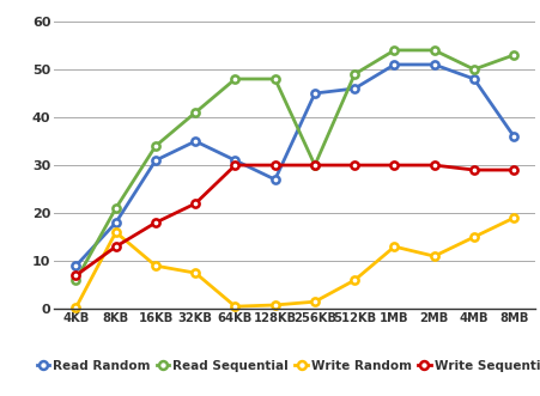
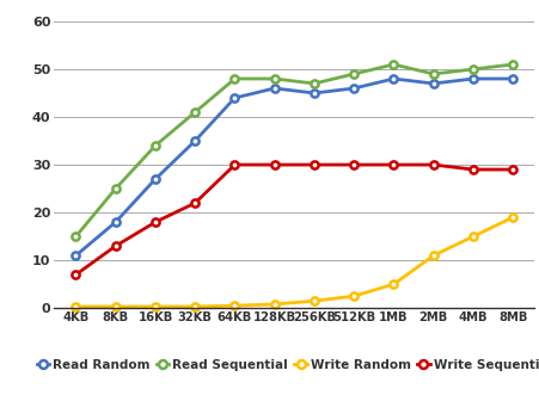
Read Random/4KB: 9 -> 11
Read Sequential/4KB: 6 -> 15
Read Sequential/8KB: 21 -> 25
Write Random/8KB: 16.0 -> 0.3
Read Random/16KB: 31 -> 27
Write Random/16KB: 9.0 -> 0.3
Write Random/32KB: 7.5 -> 0.3
Read Random/64KB: 31 -> 44
Read Random/128KB: 27 -> 46
Read Sequential/256KB: 30 -> 47
Write Random/512KB: 6.0 -> 2.5
Read Random/1MB: 51 -> 48
Read Sequential/1MB: 54 -> 51
Write Random/1MB: 13.0 -> 5.0
Read Random/2MB: 51 -> 47
Read Sequential/2MB: 54 -> 49
Read Random/8MB: 36 -> 48
Read Sequential/8MB: 53 -> 51
